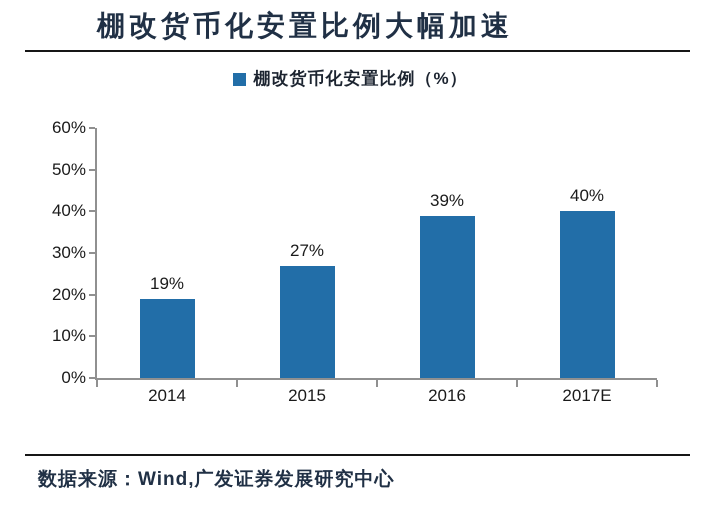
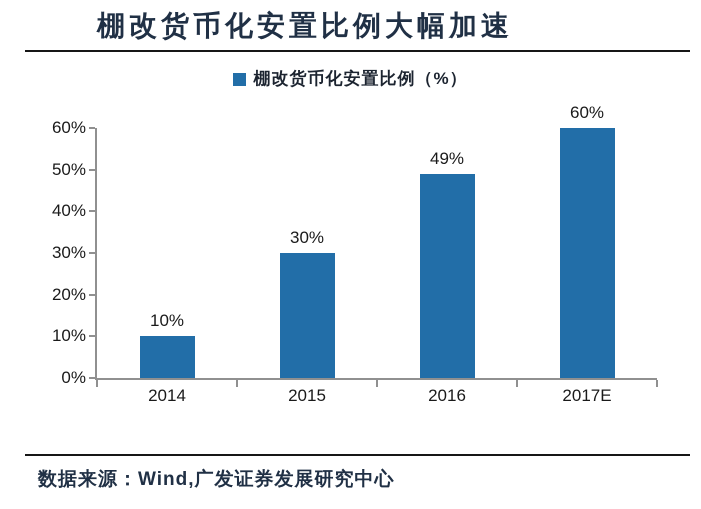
2014: 19% -> 10%
2015: 27% -> 30%
2016: 39% -> 49%
2017E: 40% -> 60%
